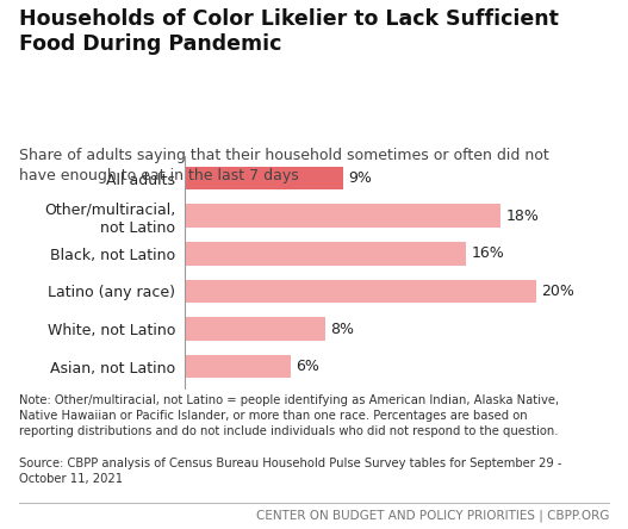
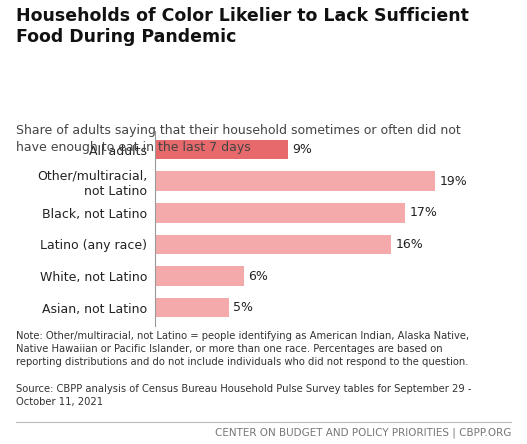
Other/multiracial, not Latino: 18% -> 19%
Black, not Latino: 16% -> 17%
Latino (any race): 20% -> 16%
White, not Latino: 8% -> 6%
Asian, not Latino: 6% -> 5%
